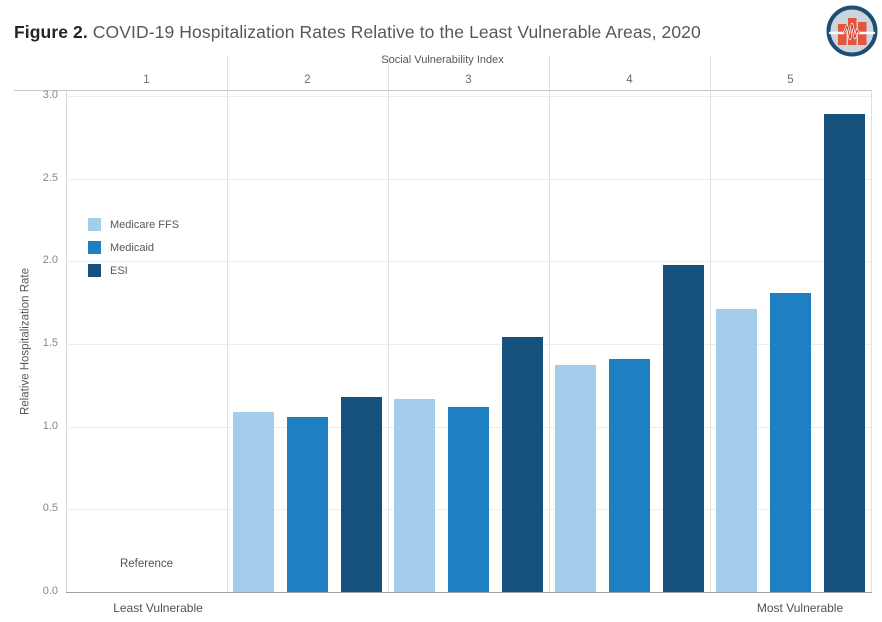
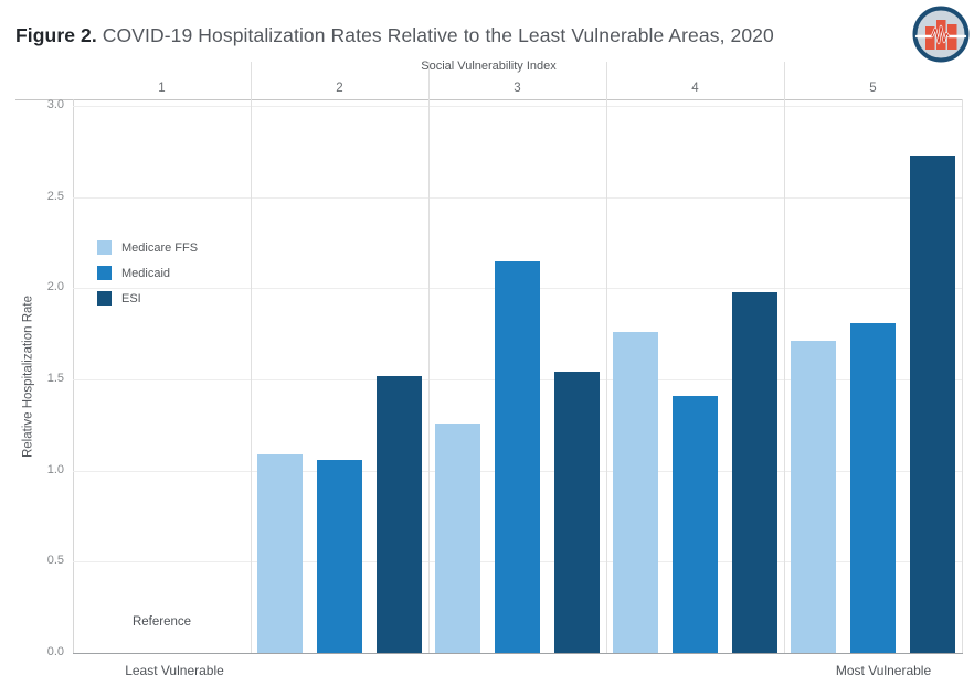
ESI/2: 1.18 -> 1.52
Medicare FFS/3: 1.17 -> 1.26
Medicaid/3: 1.12 -> 2.15
Medicare FFS/4: 1.37 -> 1.76
ESI/5: 2.89 -> 2.73
